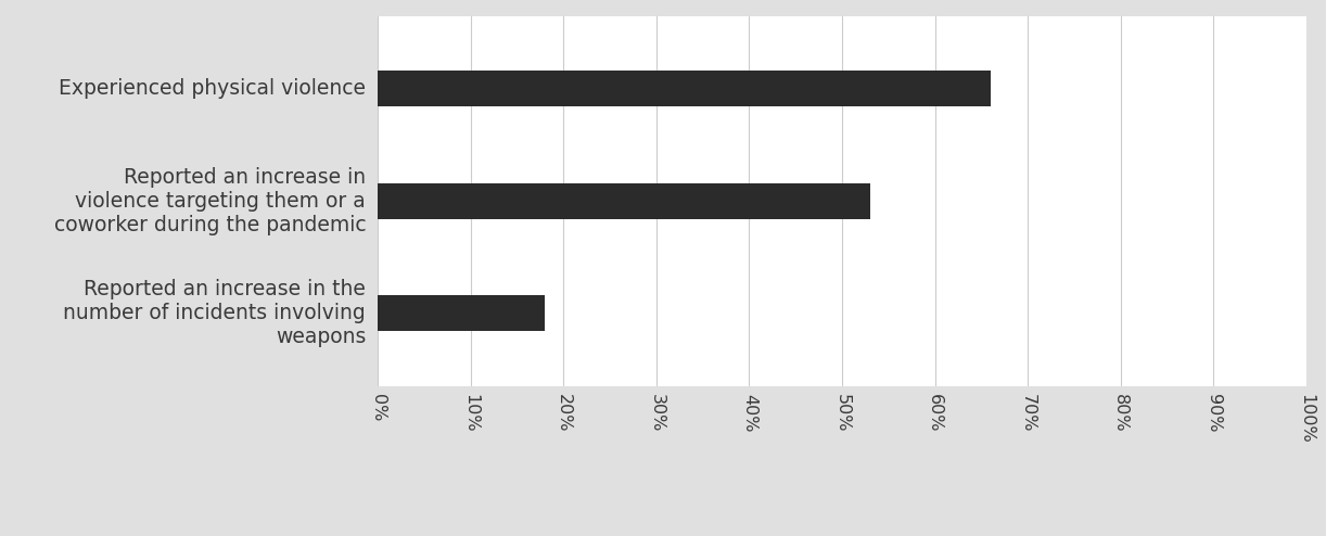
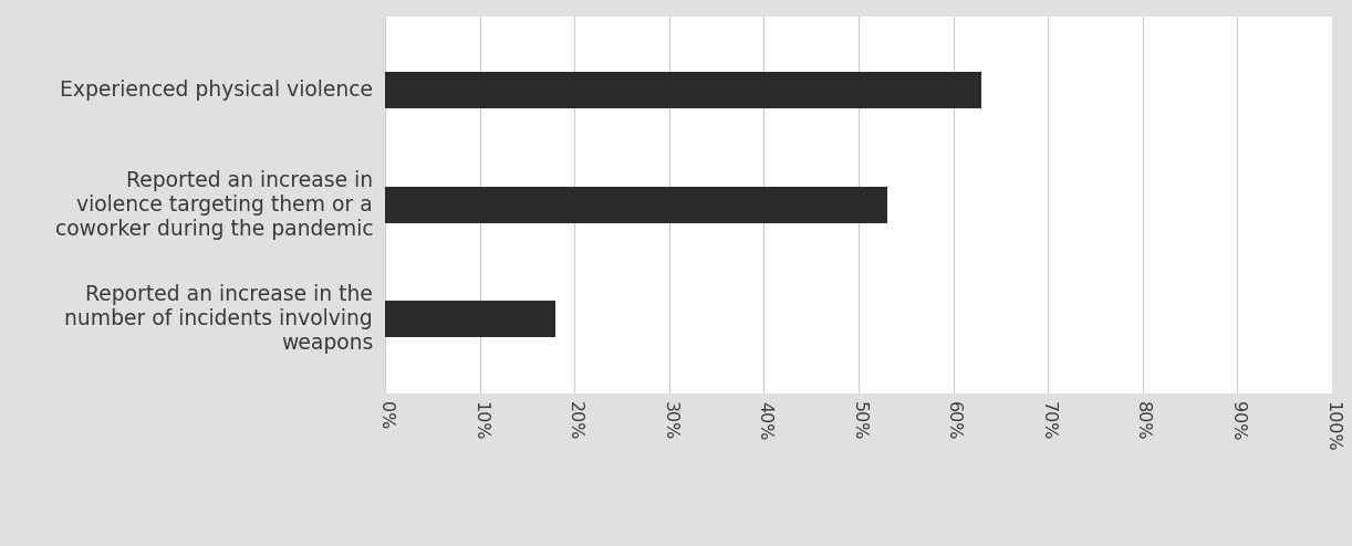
Experienced physical violence: 66% -> 63%
